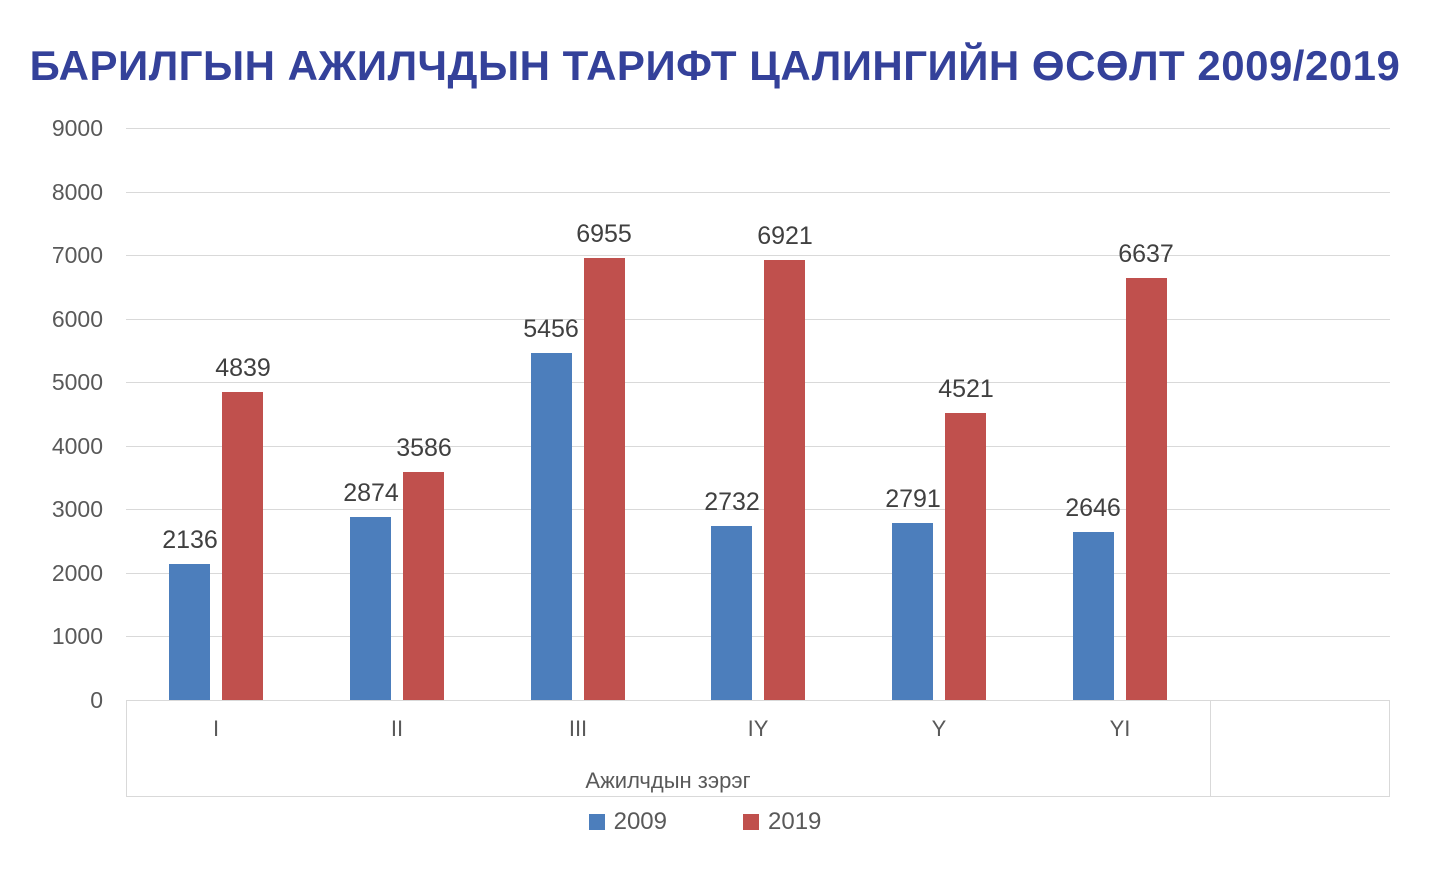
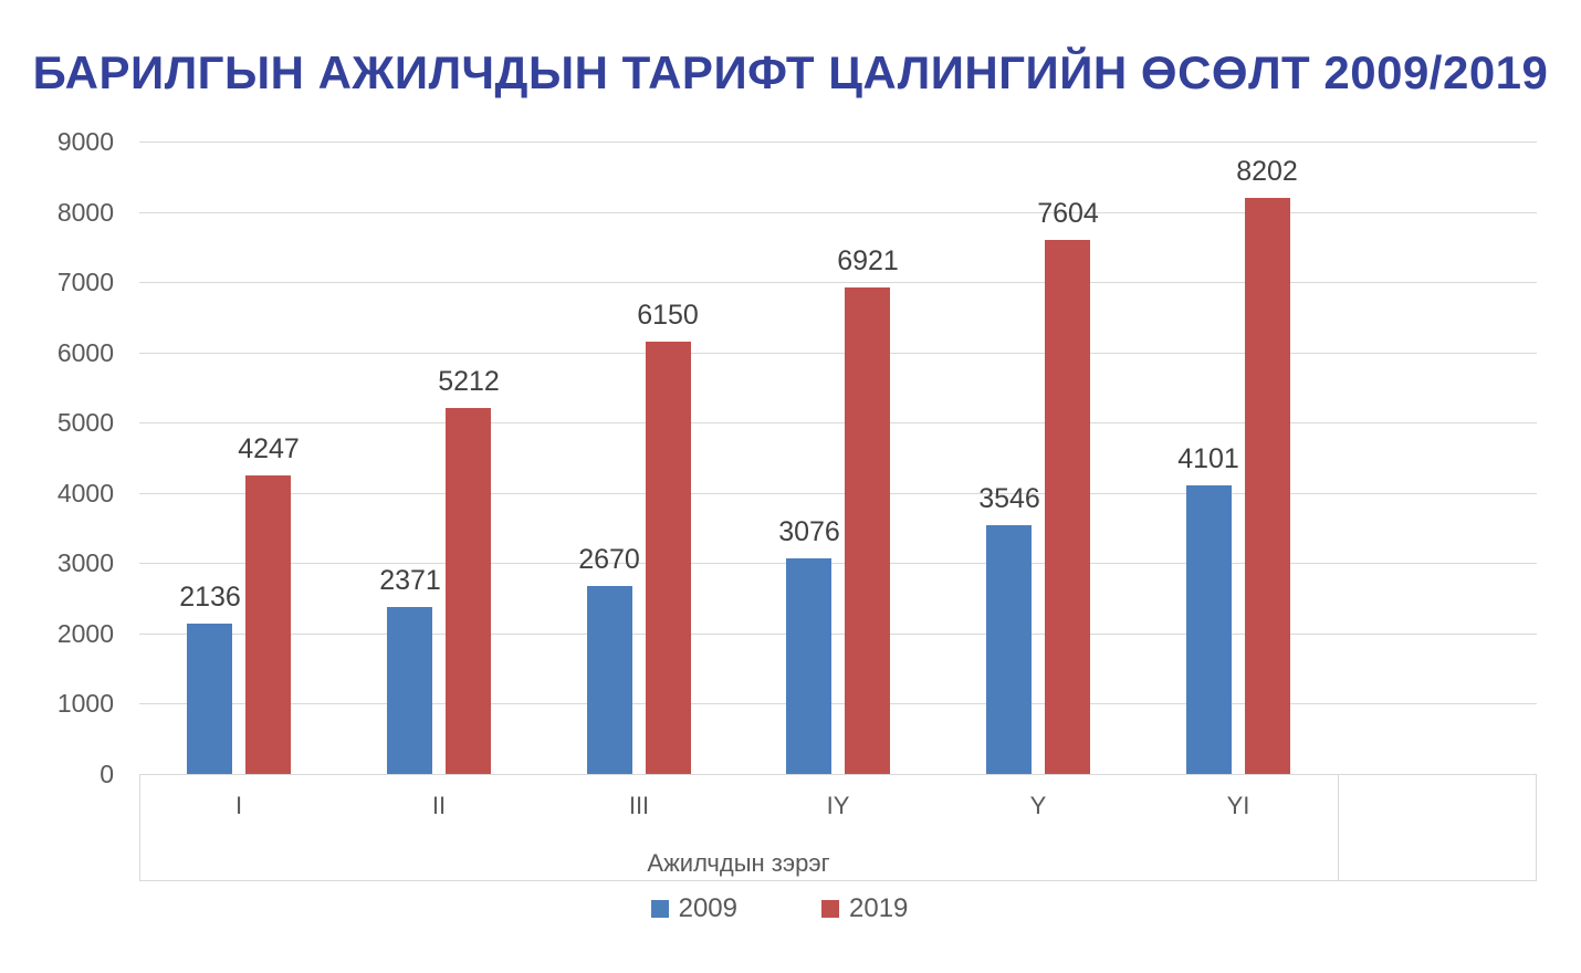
2019/I: 4839 -> 4247
2009/II: 2874 -> 2371
2019/II: 3586 -> 5212
2009/III: 5456 -> 2670
2019/III: 6955 -> 6150
2009/IY: 2732 -> 3076
2009/Y: 2791 -> 3546
2019/Y: 4521 -> 7604
2009/YI: 2646 -> 4101
2019/YI: 6637 -> 8202
